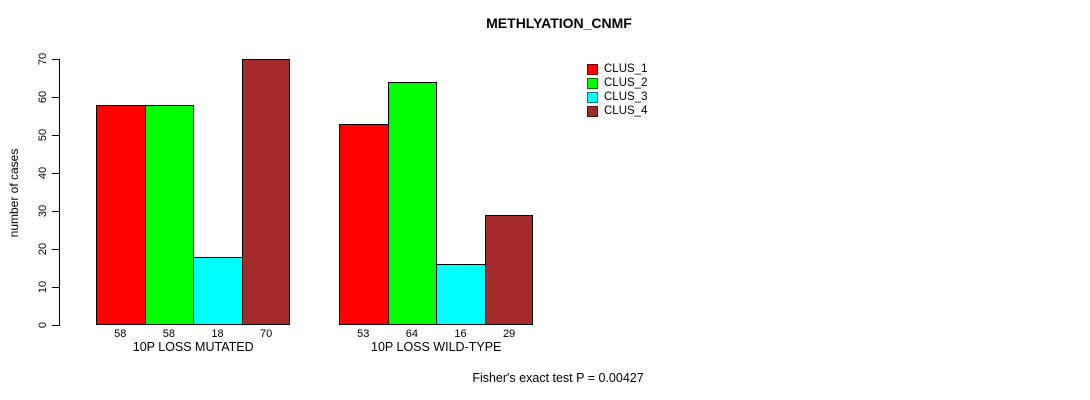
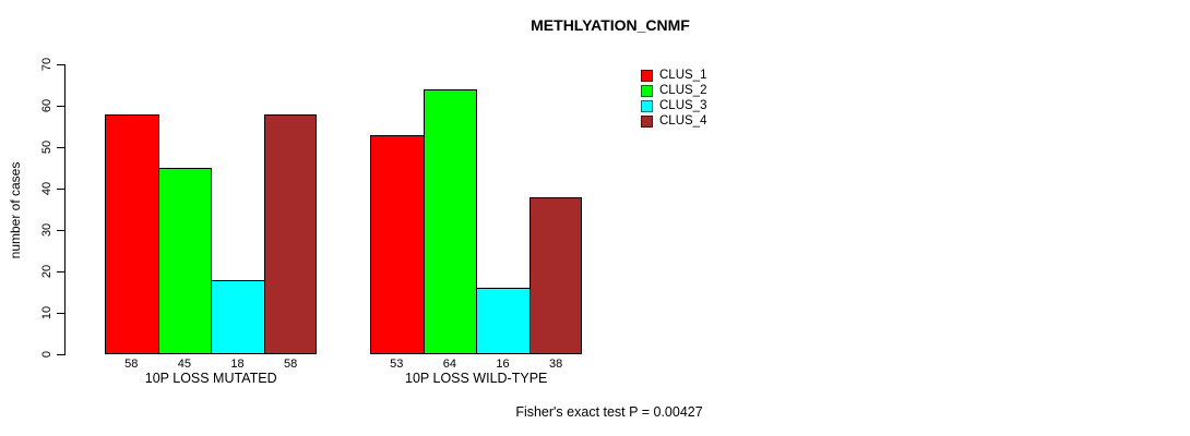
CLUS_2/10P LOSS MUTATED: 58 -> 45
CLUS_4/10P LOSS MUTATED: 70 -> 58
CLUS_4/10P LOSS WILD-TYPE: 29 -> 38
